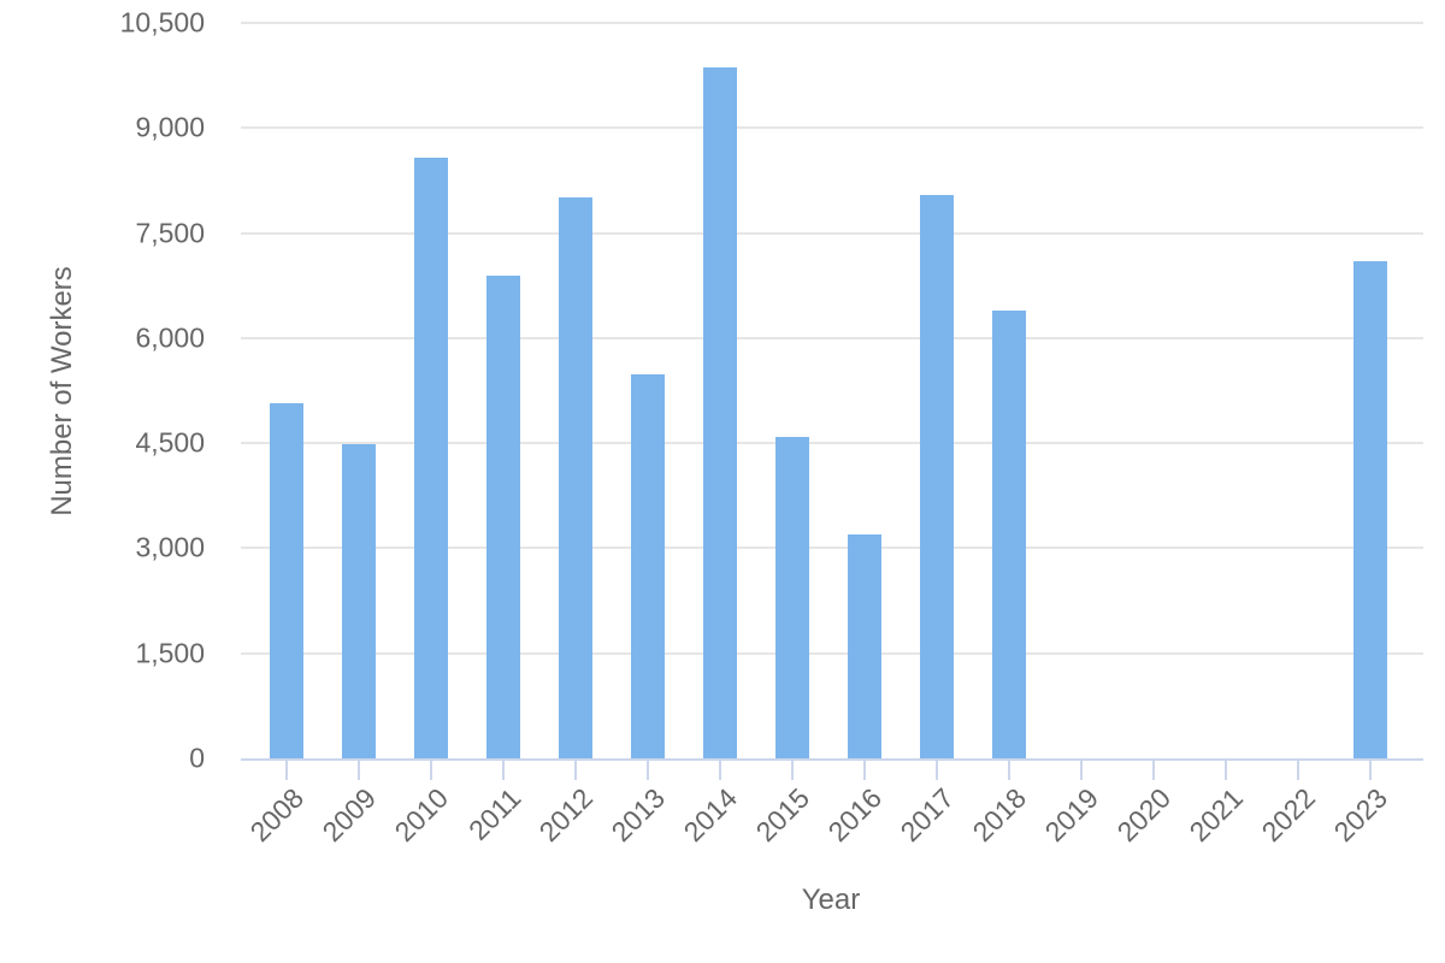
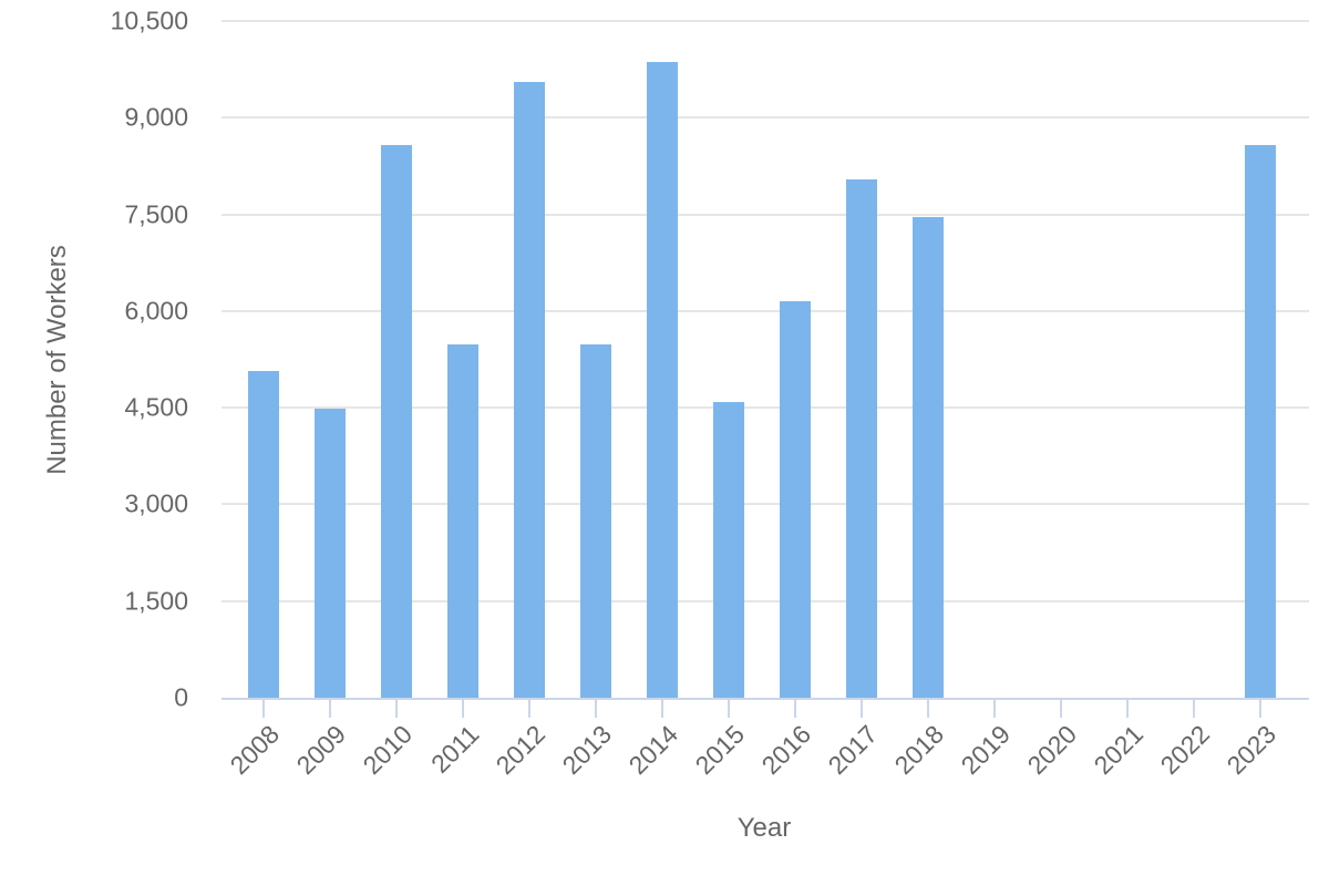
2011: 6900 -> 5500
2012: 8000 -> 9600
2016: 3200 -> 6200
2018: 6400 -> 7500
2023: 7100 -> 8600
